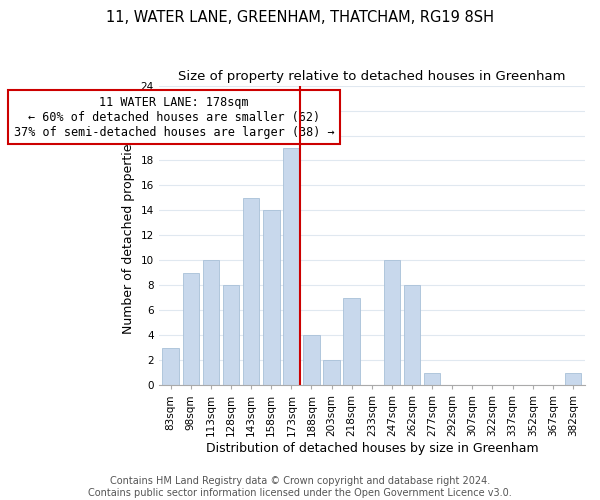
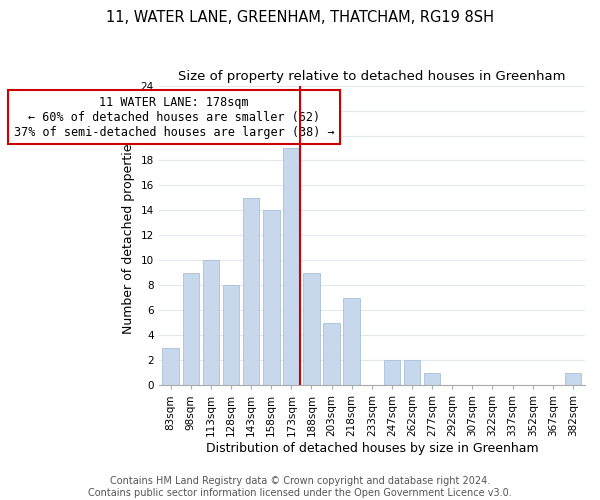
188sqm: 4 -> 9
203sqm: 2 -> 5
247sqm: 10 -> 2
262sqm: 8 -> 2
